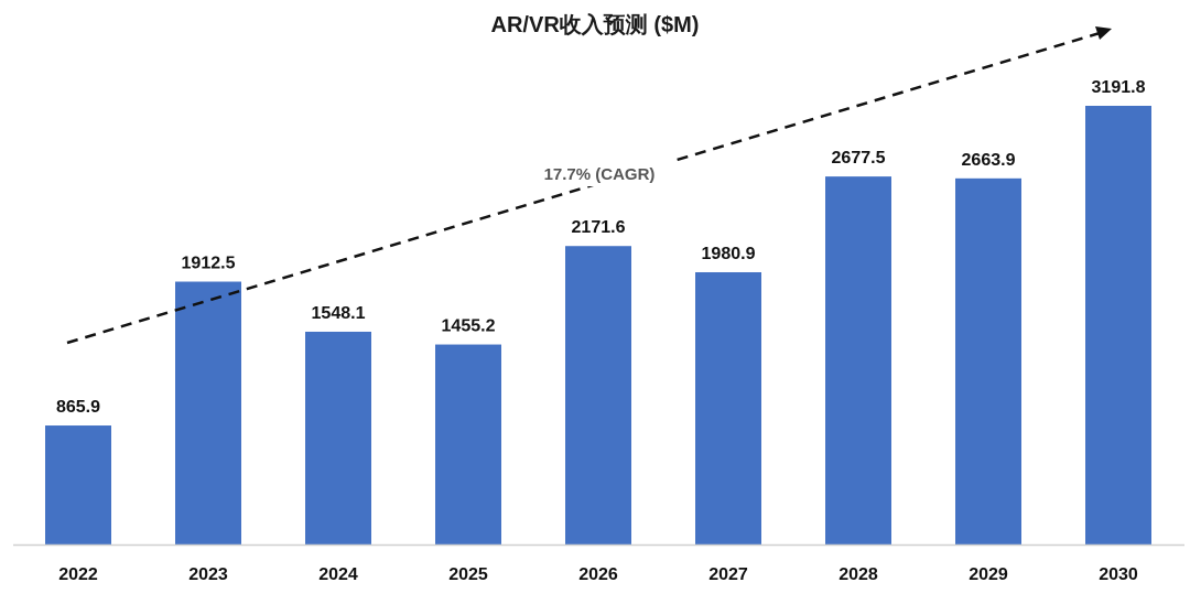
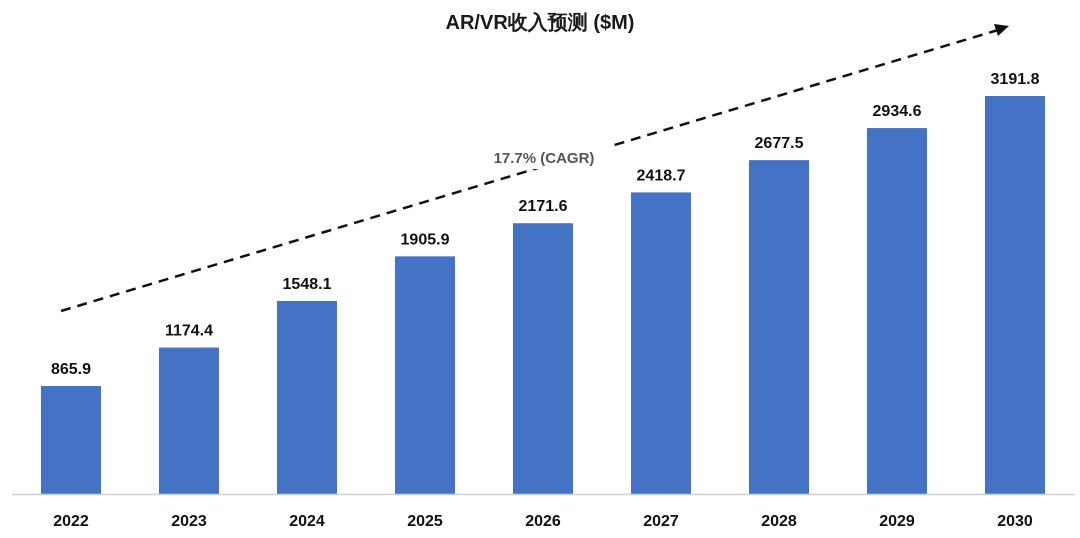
2023: 1912.5 -> 1174.4
2025: 1455.2 -> 1905.9
2027: 1980.9 -> 2418.7
2029: 2663.9 -> 2934.6
